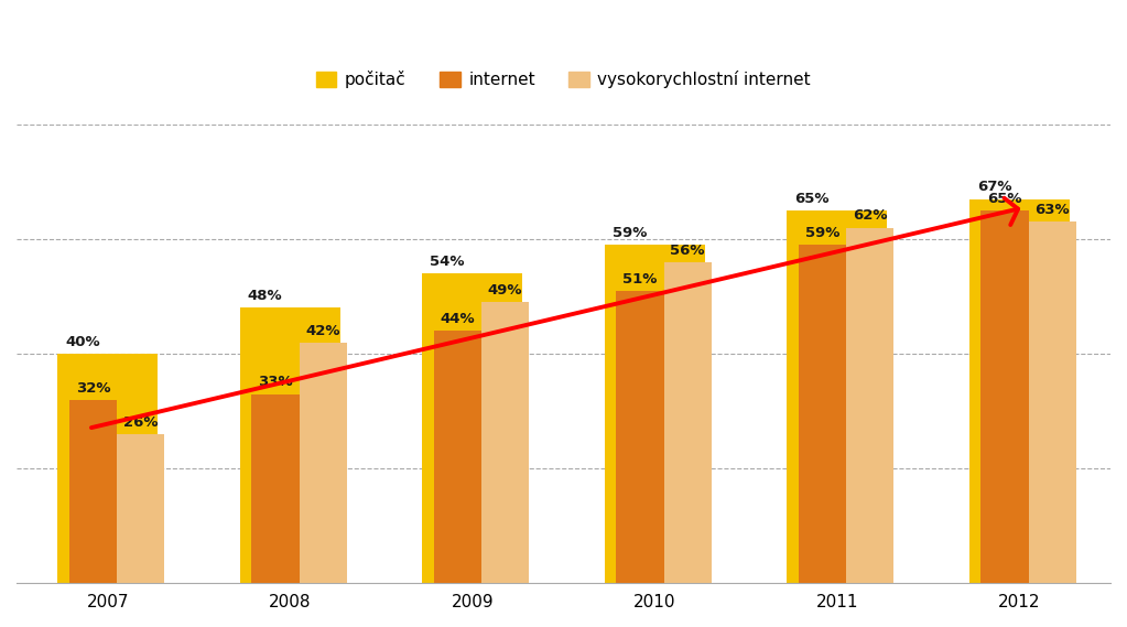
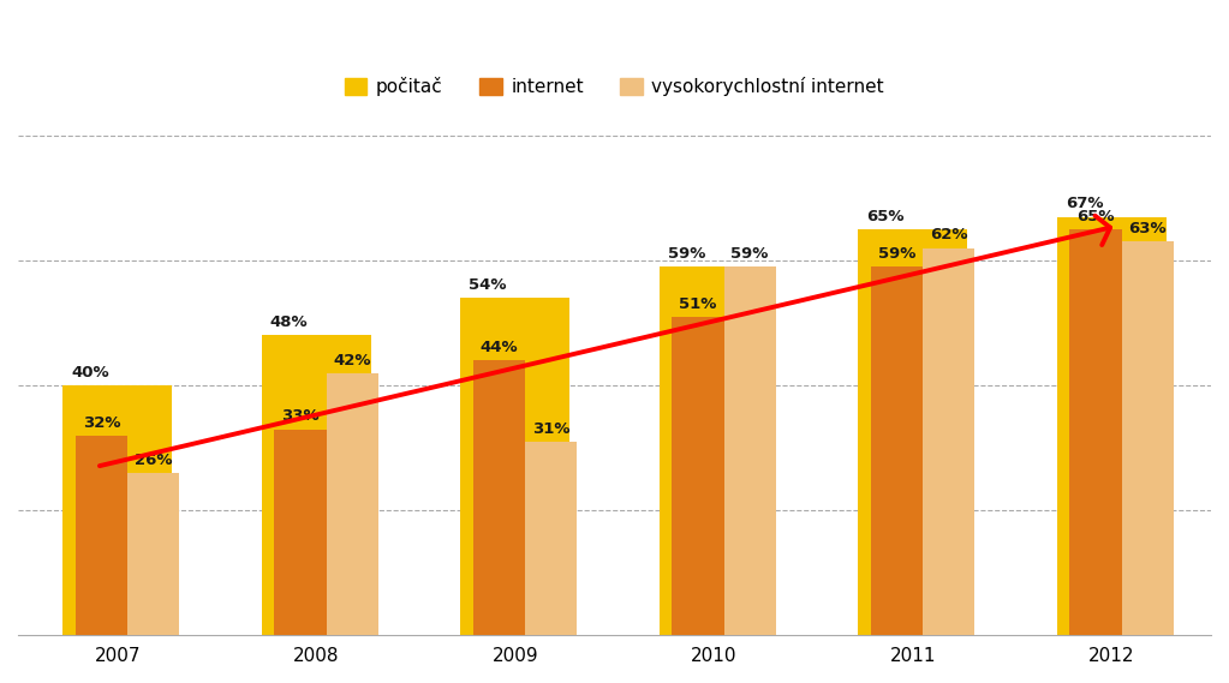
vysokorychlostní internet/2009: 49% -> 31%
vysokorychlostní internet/2010: 56% -> 59%
